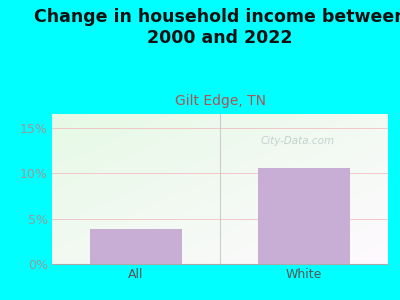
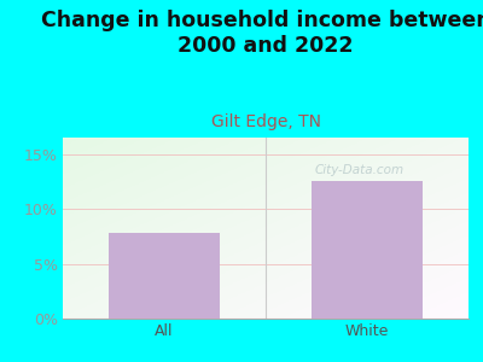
All: 3.8% -> 7.8%
White: 10.6% -> 12.5%
